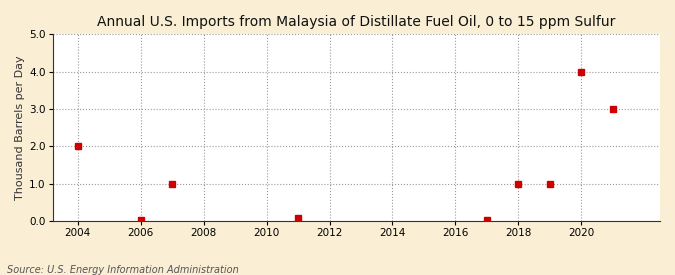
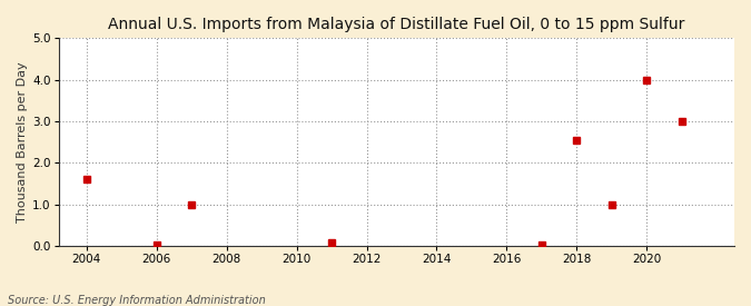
2004: 2.00 -> 1.60
2018: 1.00 -> 2.55
